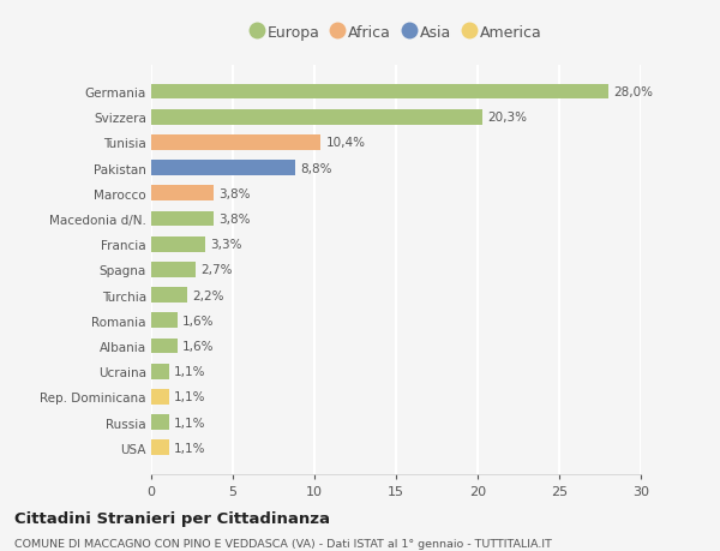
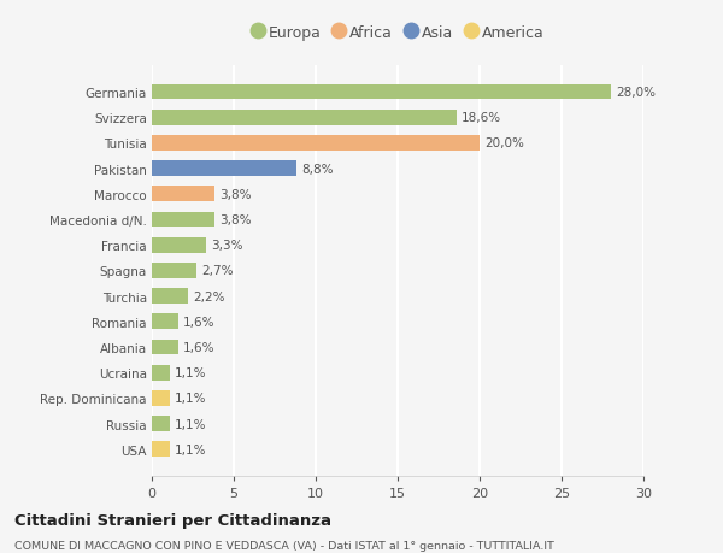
Svizzera: 20,3% -> 18,6%
Tunisia: 10,4% -> 20,0%
